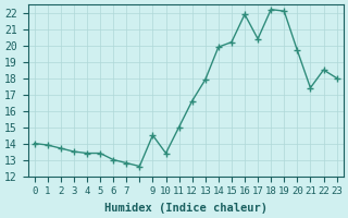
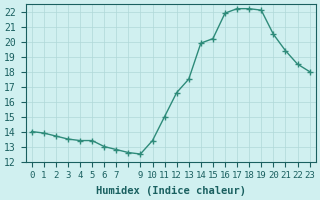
9: 14.5 -> 12.5
13: 17.9 -> 17.5
17: 20.4 -> 22.2
20: 19.7 -> 20.5
21: 17.4 -> 19.4
